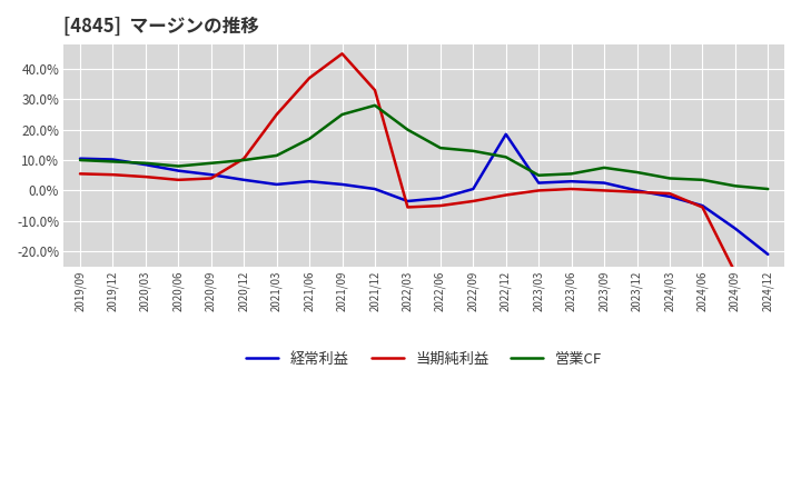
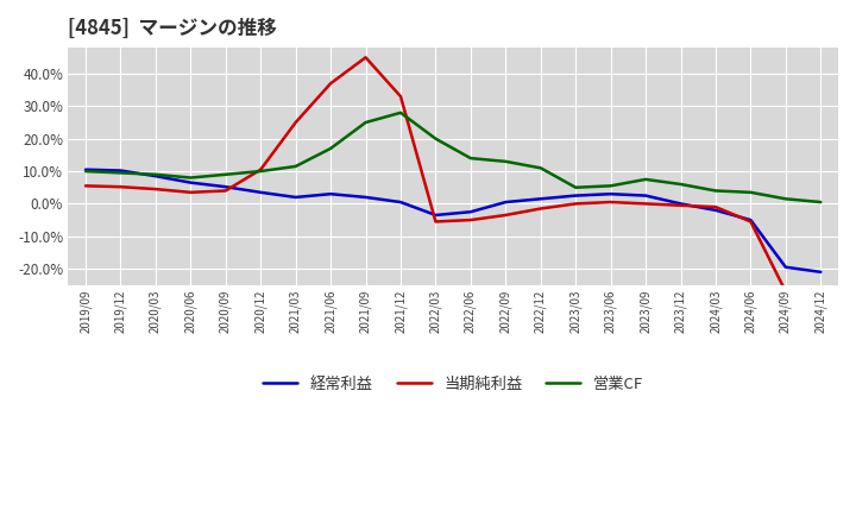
経常利益/2022/12: 18.5% -> 1.5%
経常利益/2024/09: -12.5% -> -19.5%
